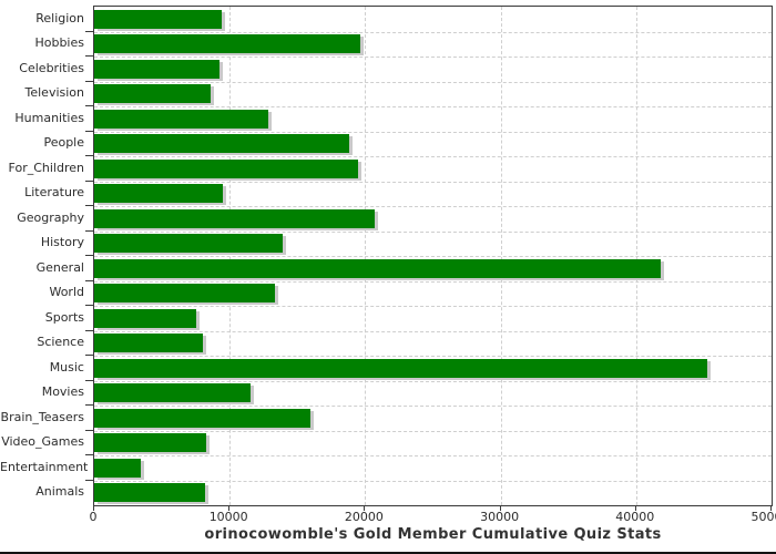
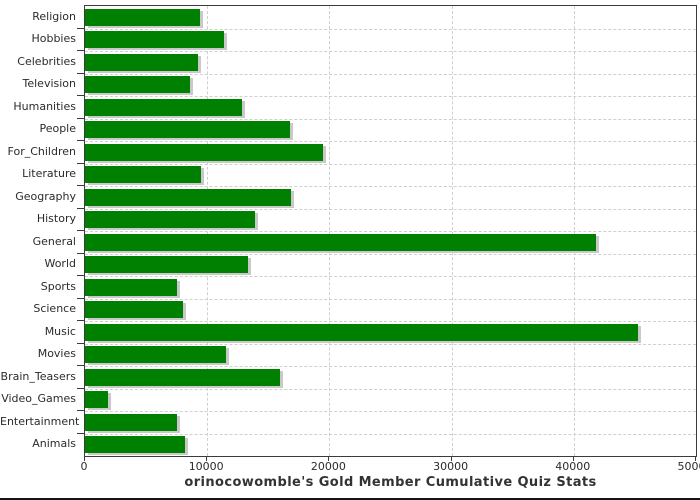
Hobbies: 19600 -> 11400
People: 18800 -> 16800
Geography: 20700 -> 16800
Video_Games: 8300 -> 1800
Entertainment: 3400 -> 7500
